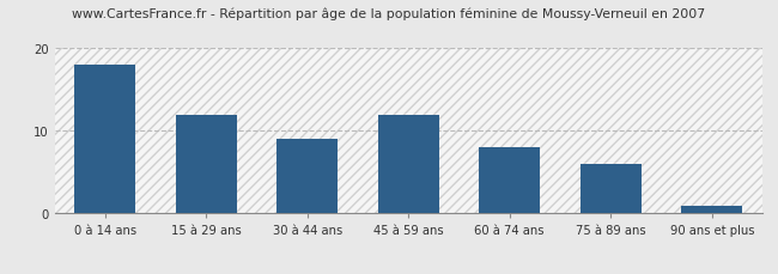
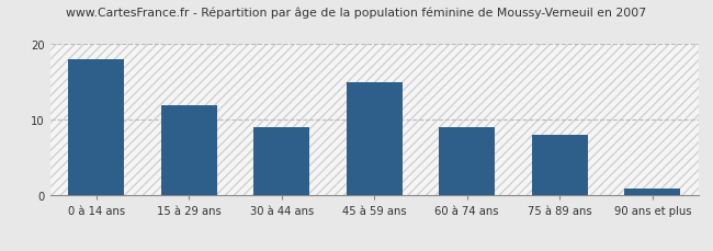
45 à 59 ans: 12 -> 15
60 à 74 ans: 8 -> 9
75 à 89 ans: 6 -> 8
